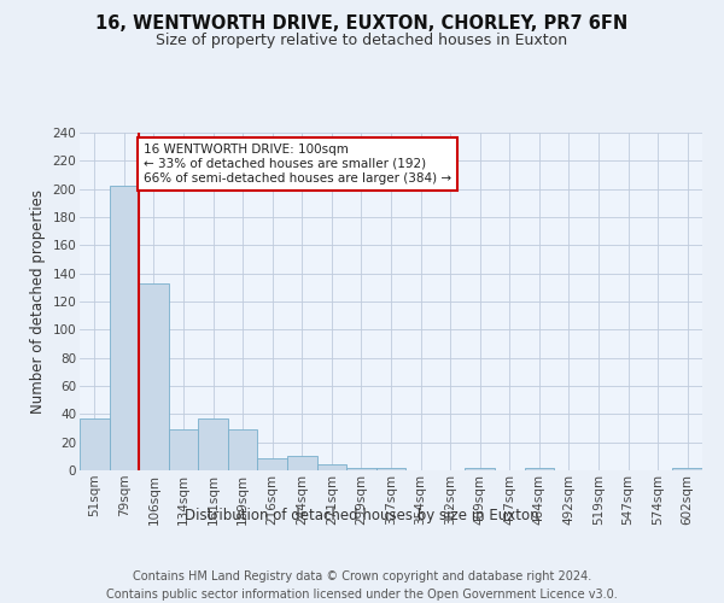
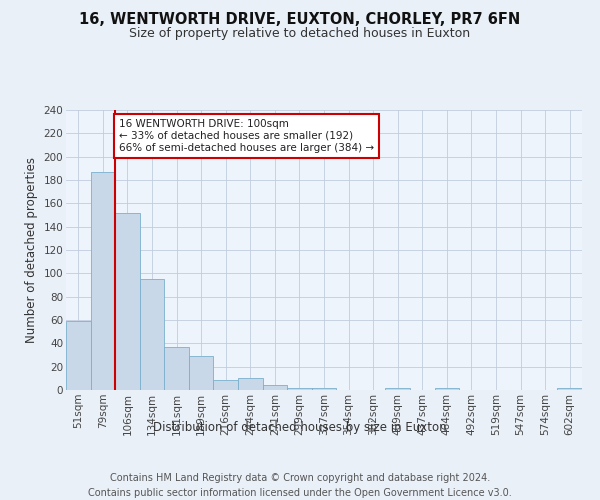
51sqm: 37 -> 59
79sqm: 202 -> 187
106sqm: 133 -> 152
134sqm: 29 -> 95
